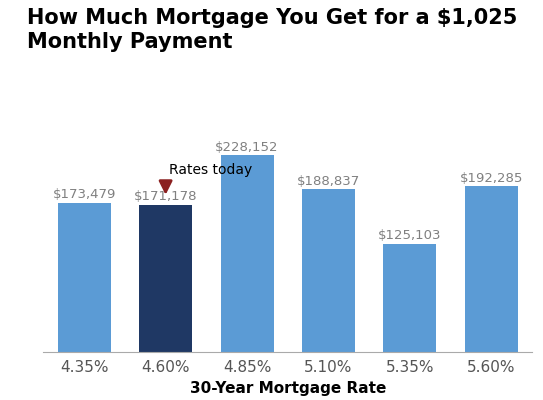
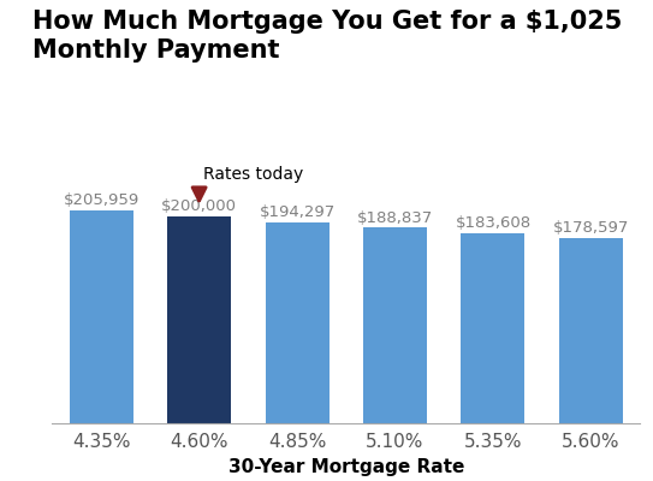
4.35%: $173,479 -> $205,959
4.60%: $171,178 -> $200,000
4.85%: $228,152 -> $194,297
5.35%: $125,103 -> $183,608
5.60%: $192,285 -> $178,597
